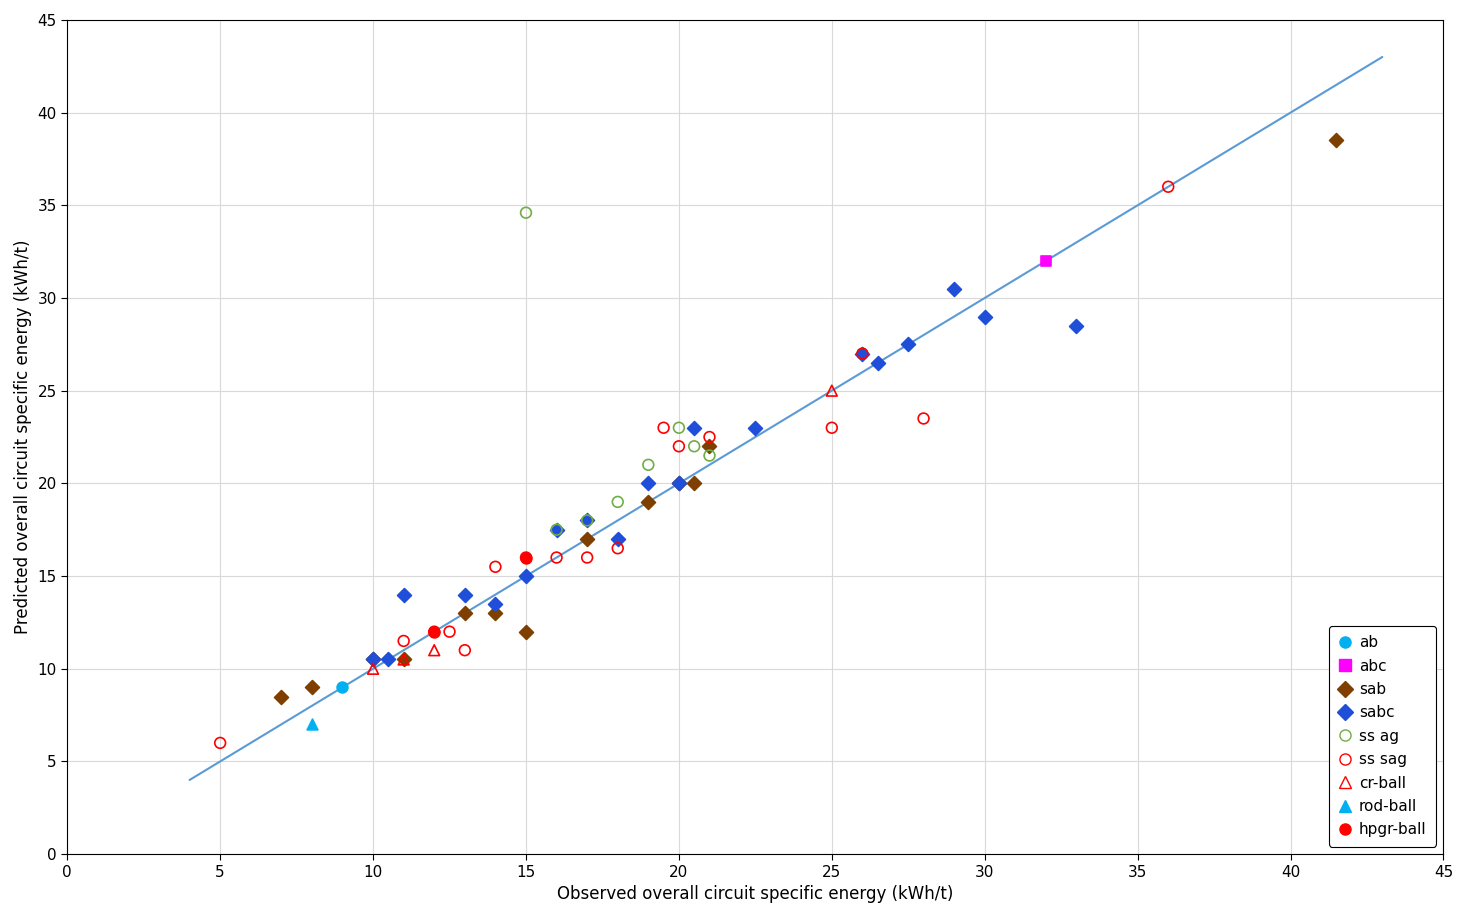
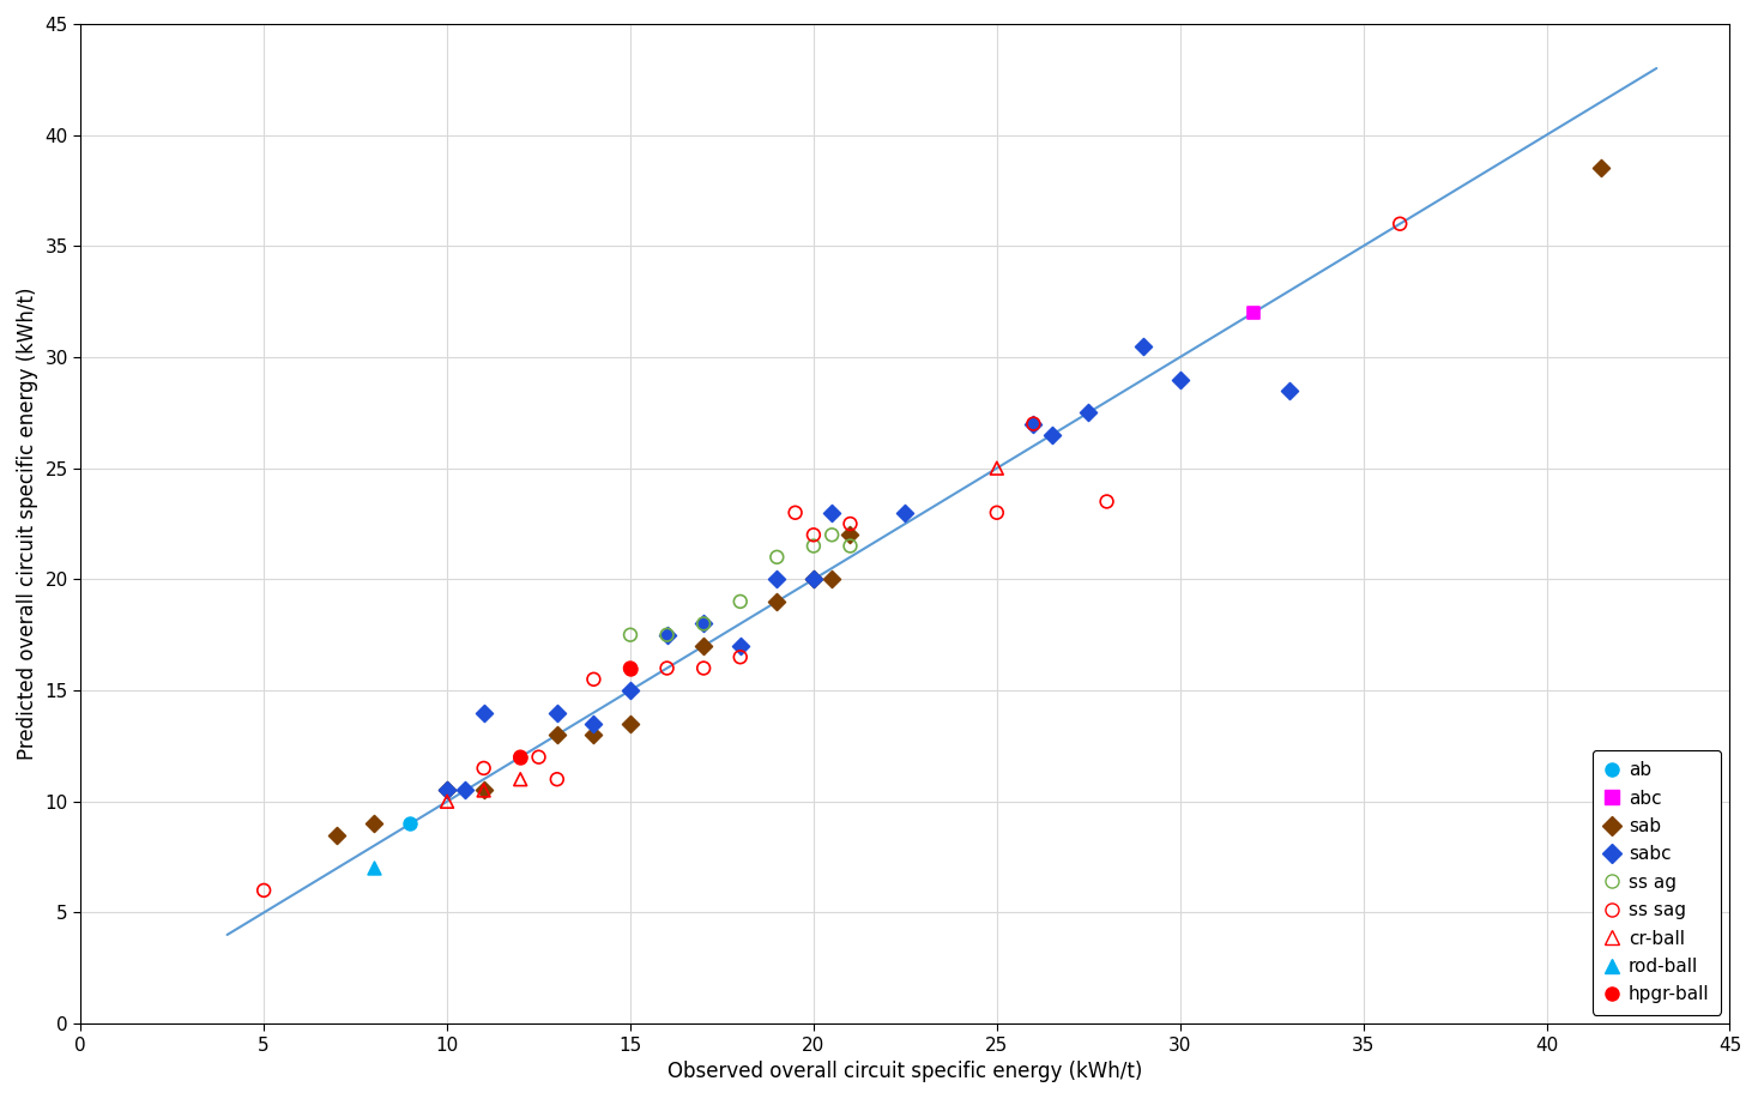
sab/15: 12.0 -> 13.5
ss ag/15: 34.6 -> 17.5
ss ag/20: 23.0 -> 21.5
